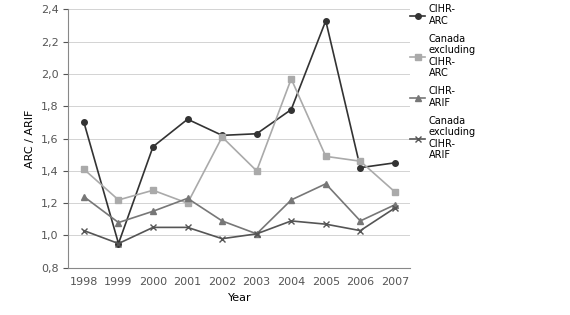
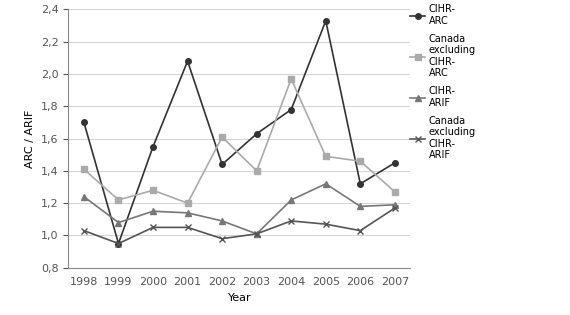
CIHR- ARC/2001: 1,72 -> 2,08
CIHR- ARIF/2001: 1,23 -> 1,14
CIHR- ARC/2002: 1,62 -> 1,44
CIHR- ARC/2006: 1,42 -> 1,32
CIHR- ARIF/2006: 1,09 -> 1,18
